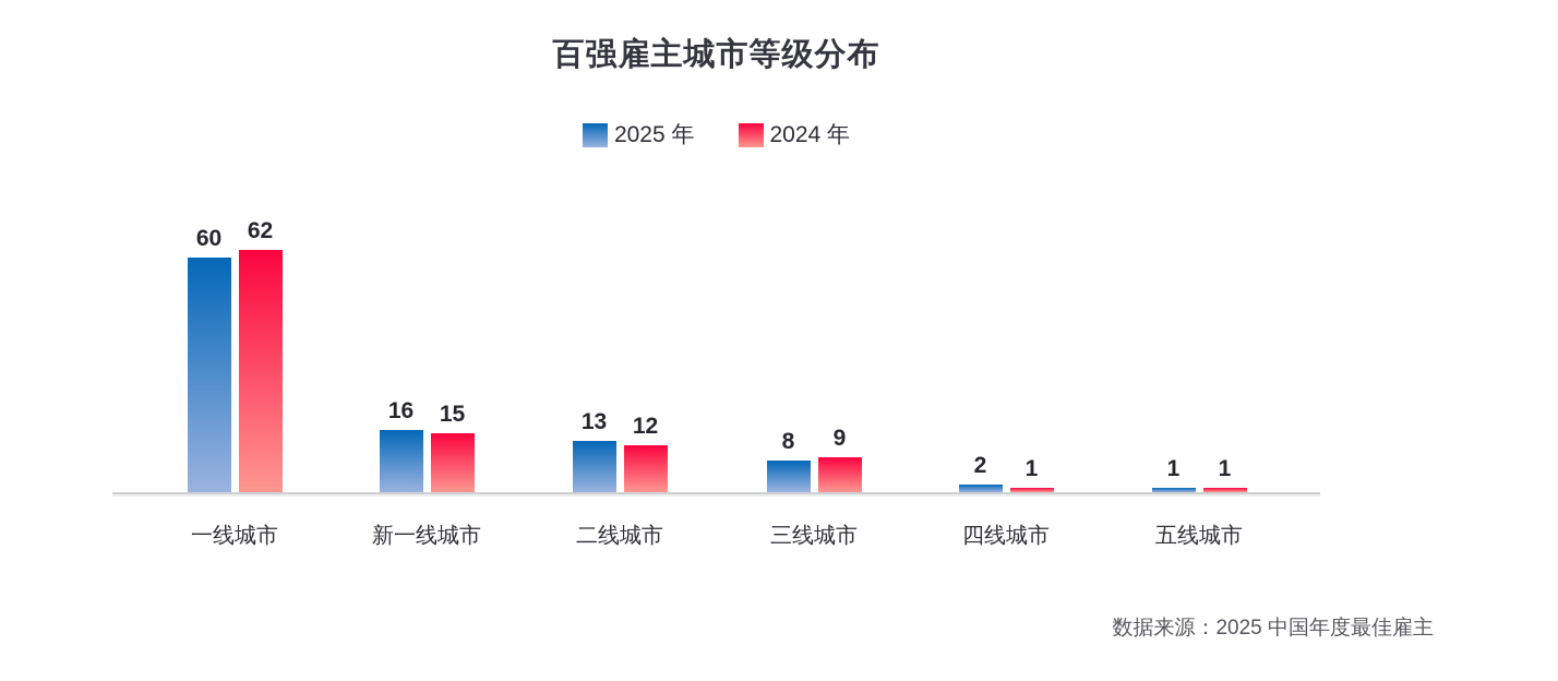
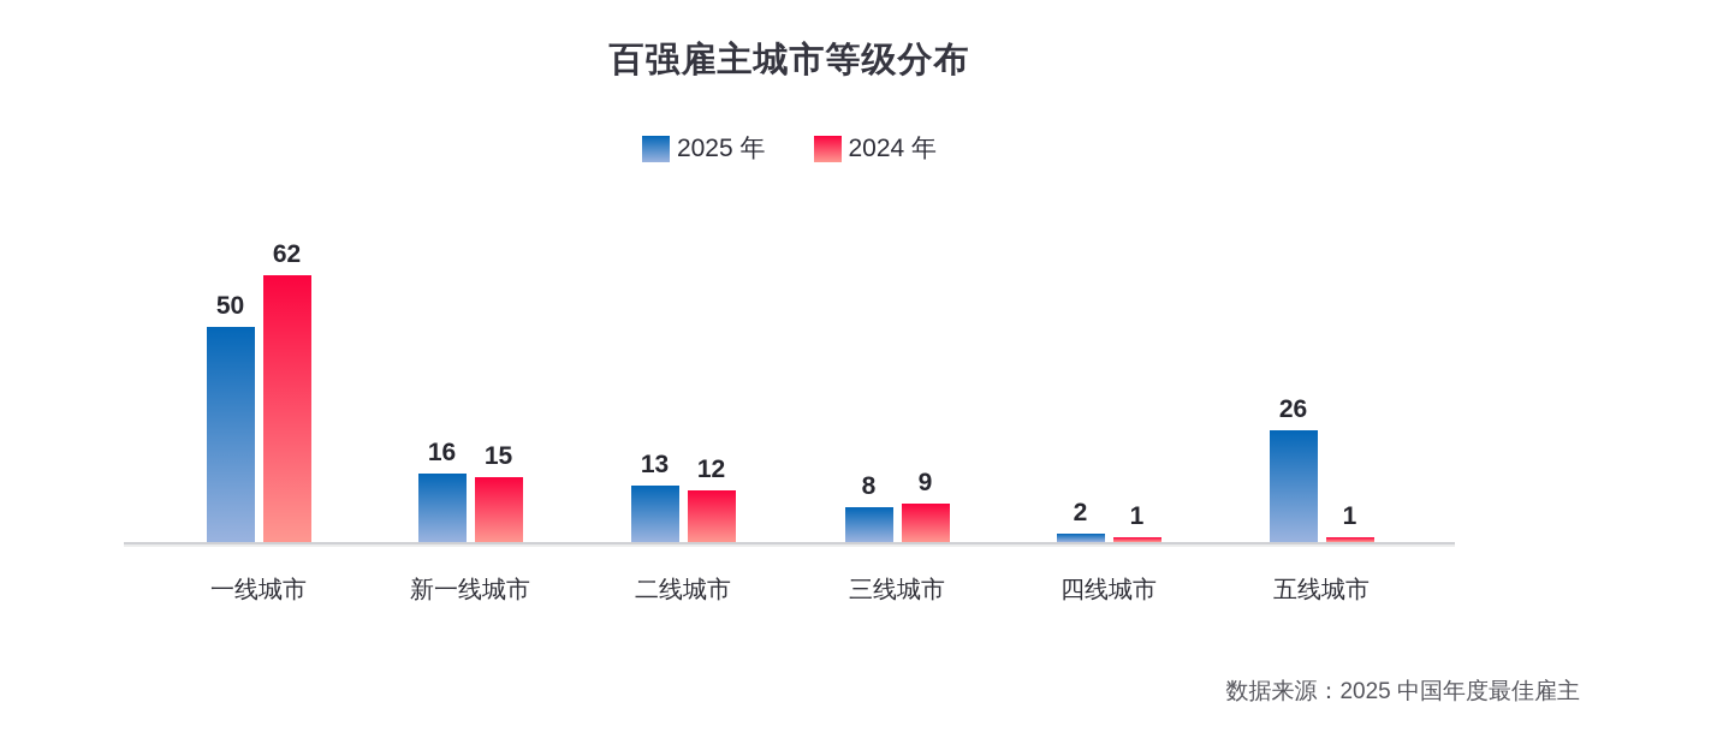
2025 年/一线城市: 60 -> 50
2025 年/五线城市: 1 -> 26
